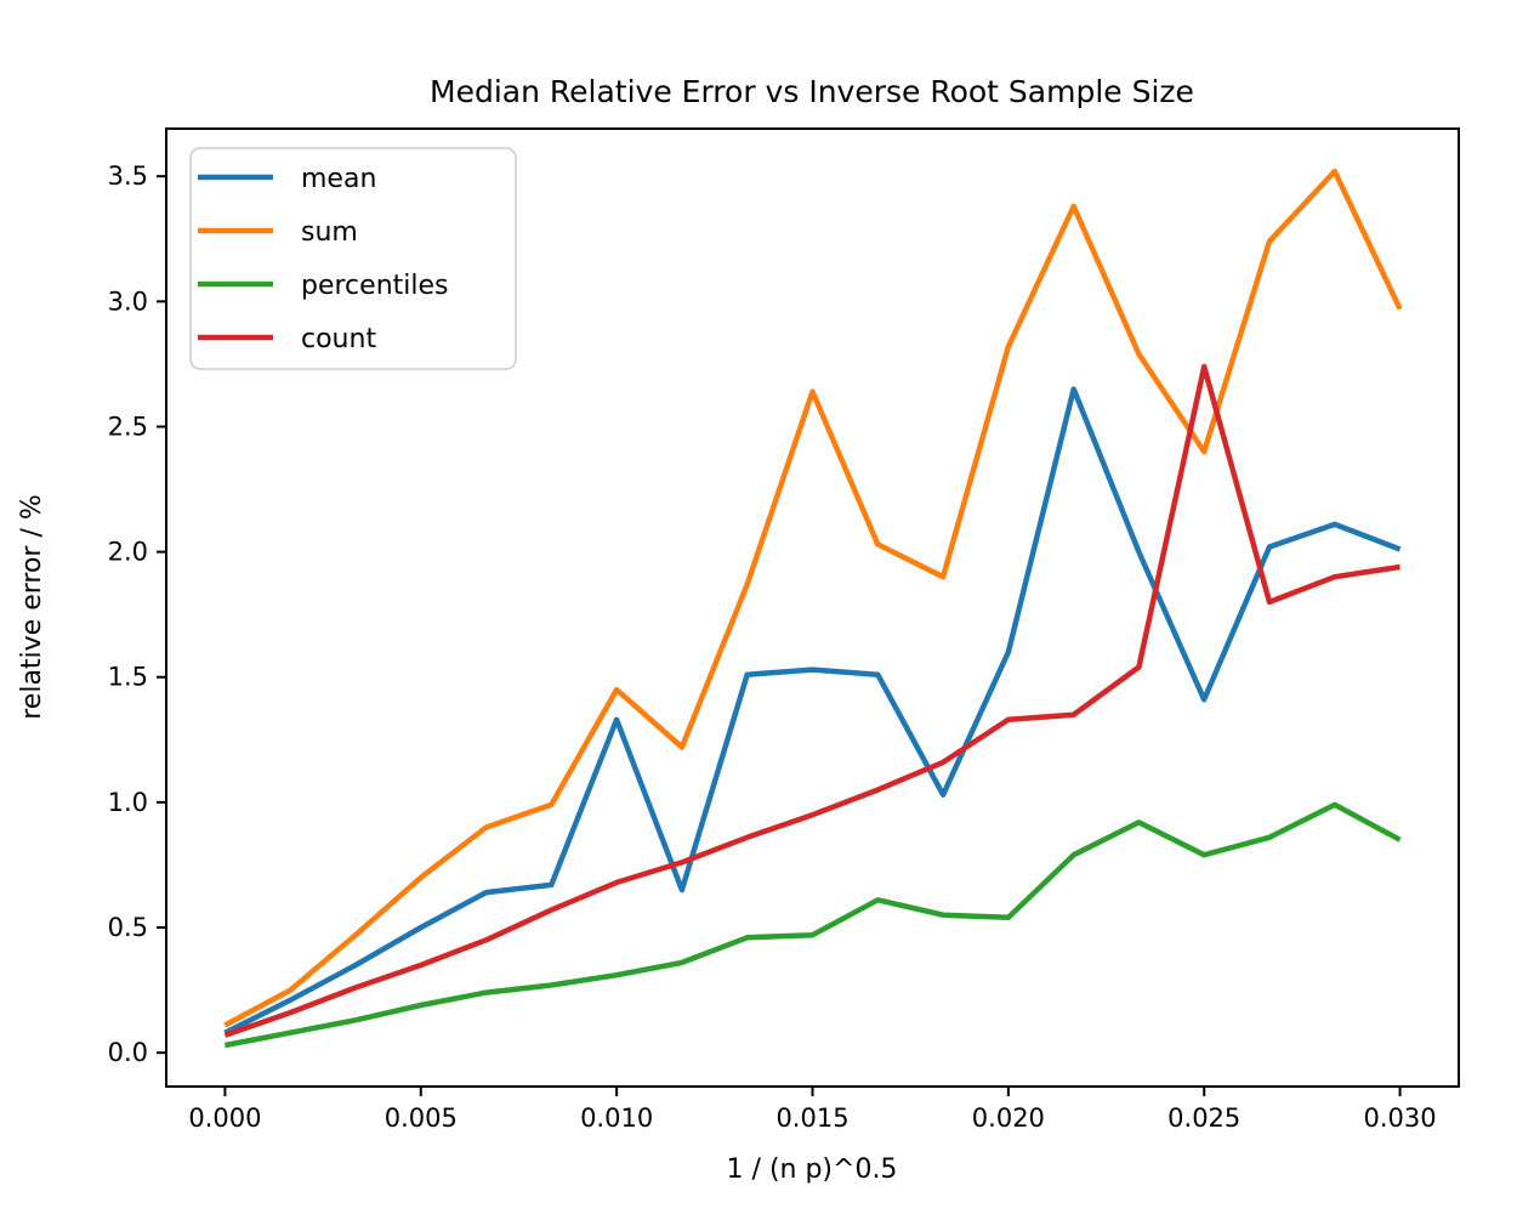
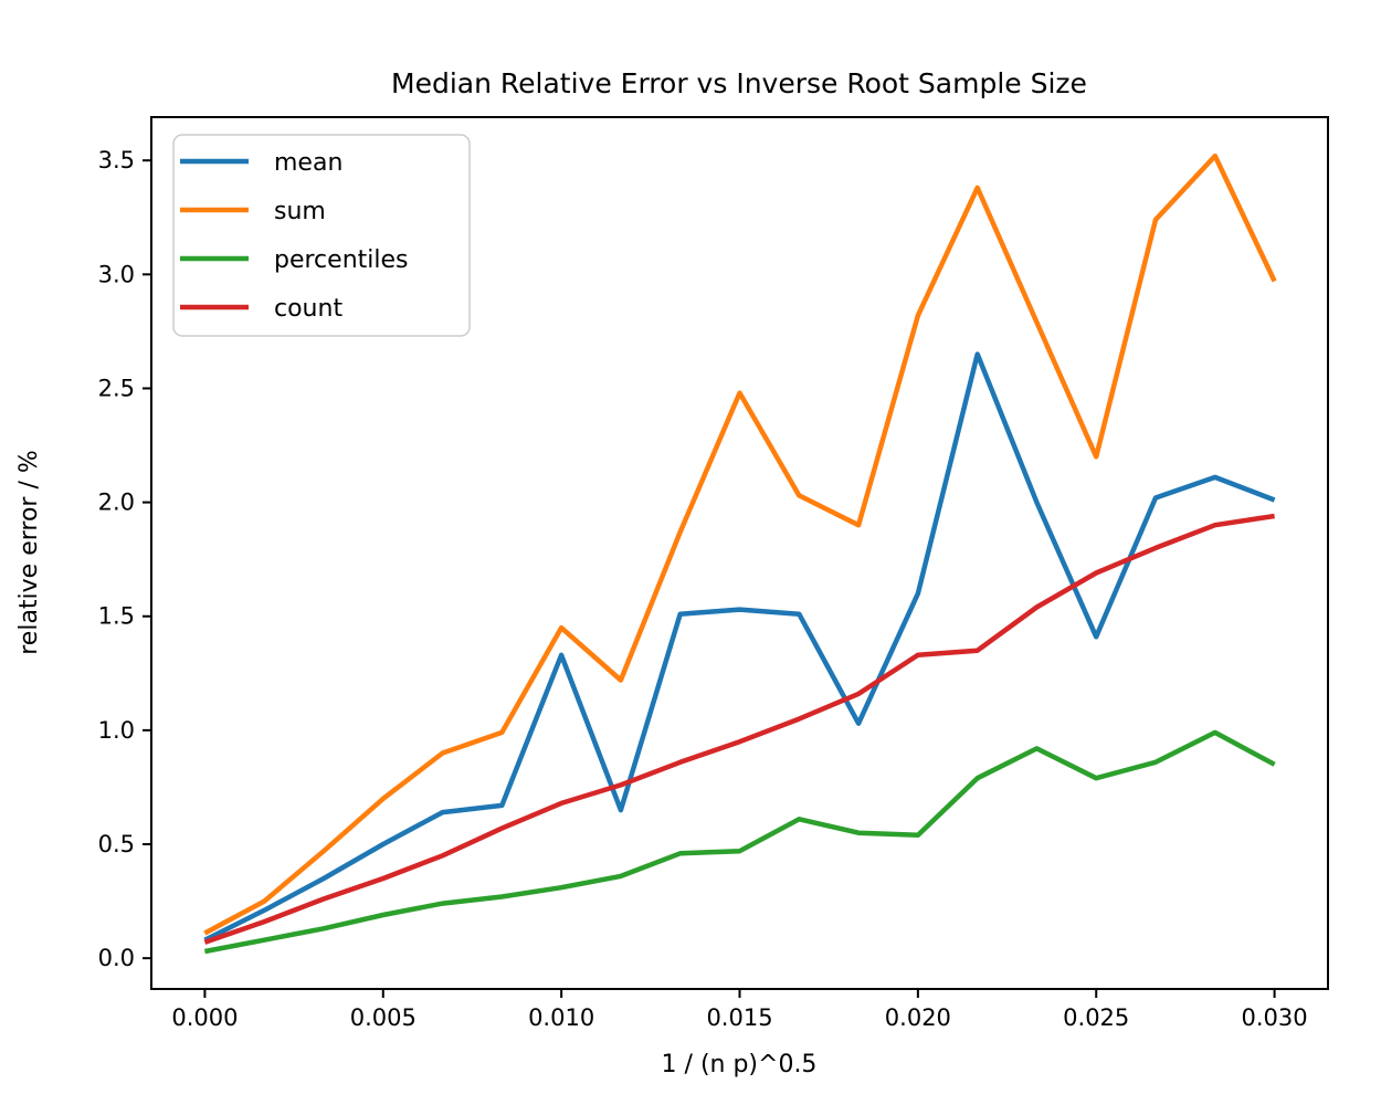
sum/0.015: 2.64 -> 2.48
sum/0.025: 2.40 -> 2.20
count/0.025: 2.74 -> 1.69
